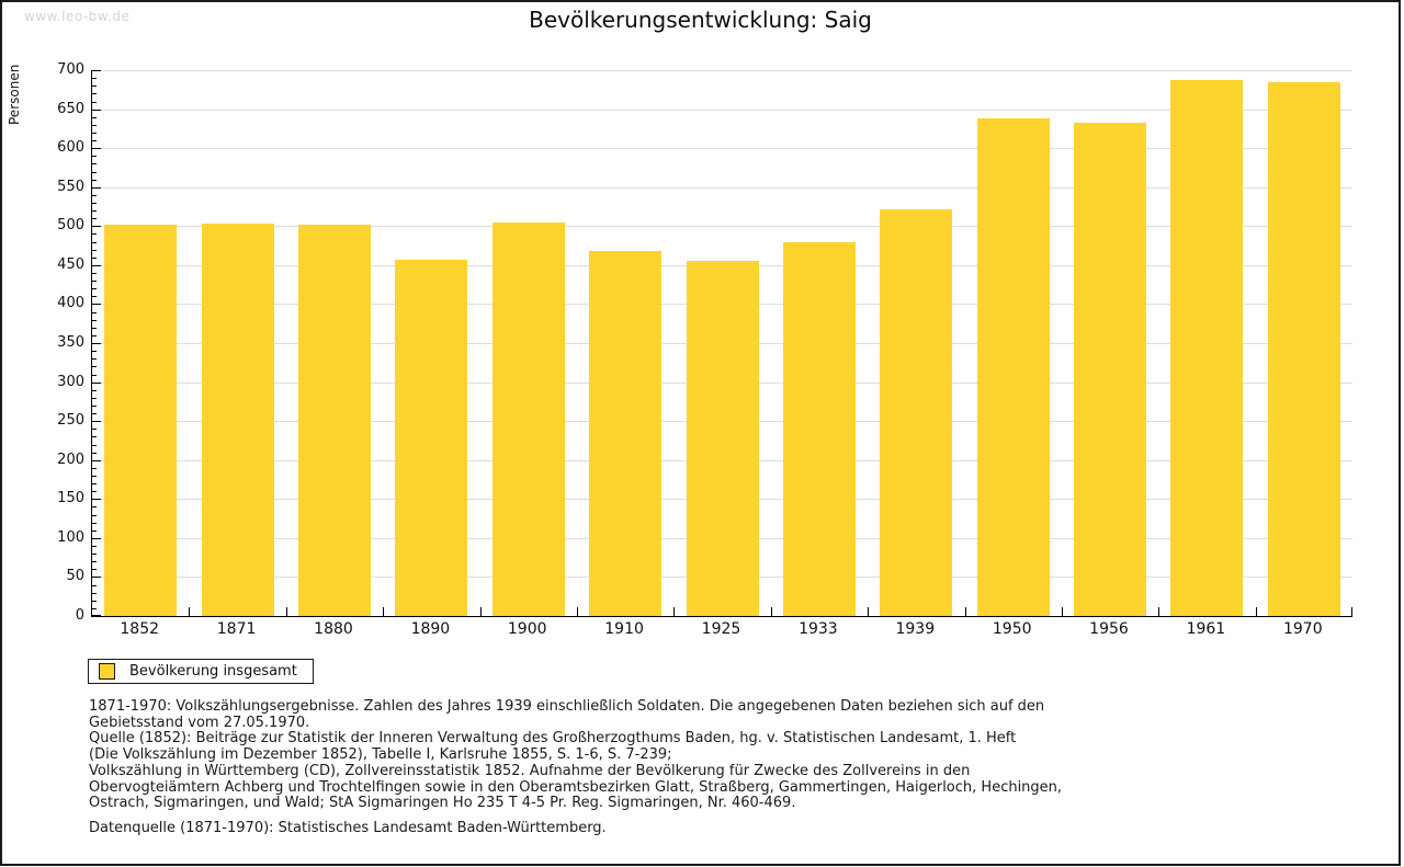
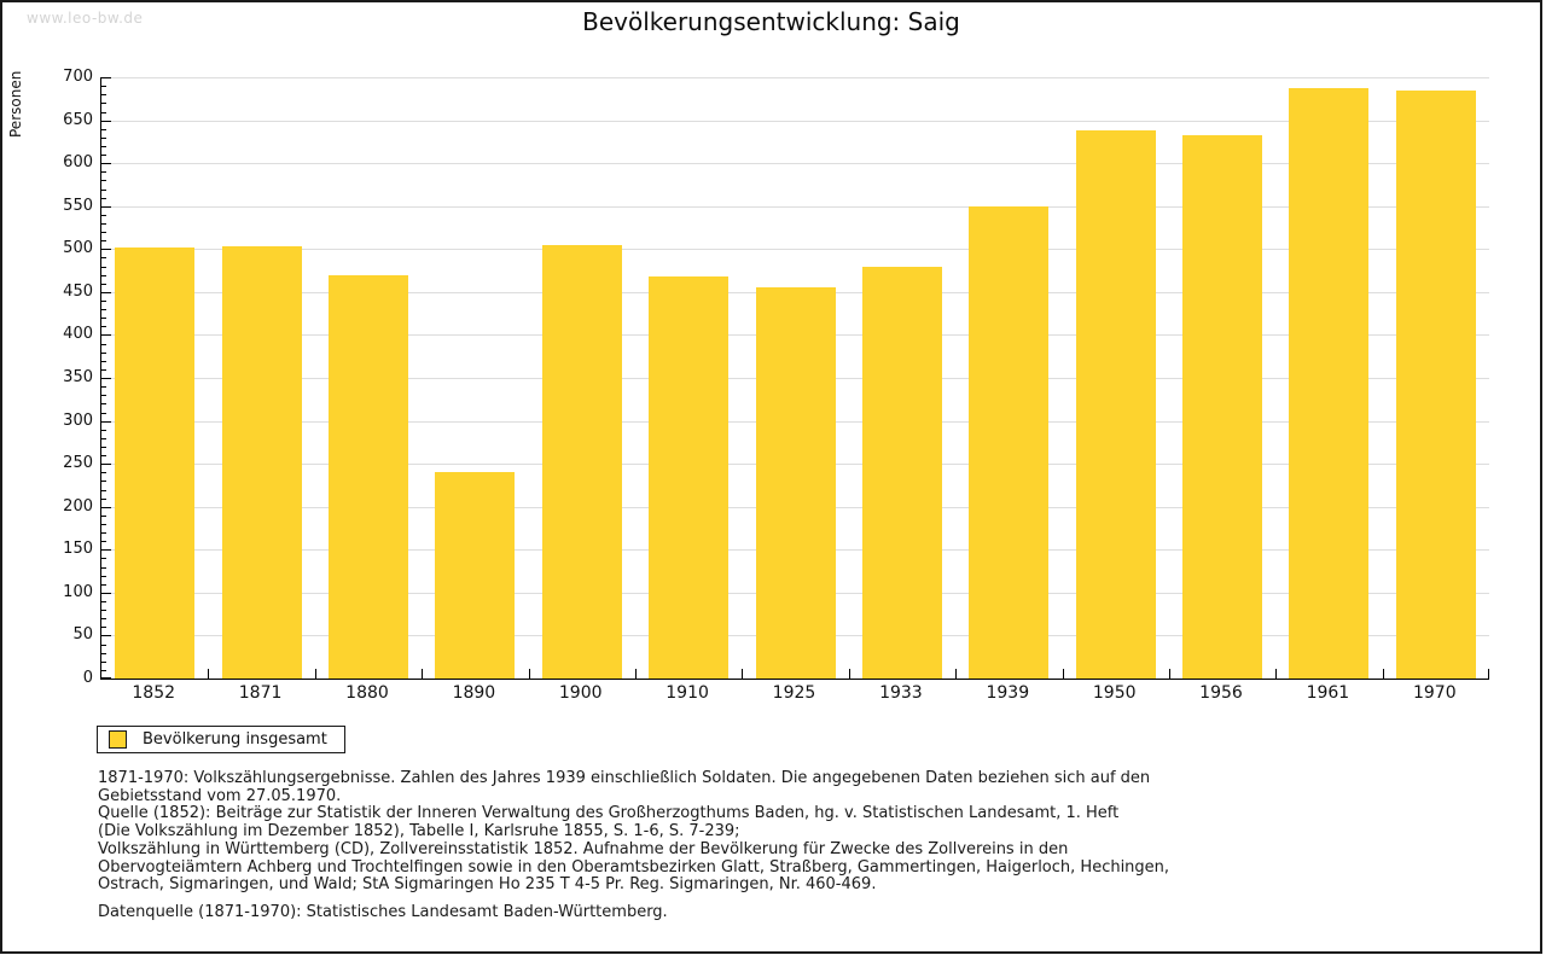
1880: 500 -> 470
1890: 460 -> 240
1939: 520 -> 550
